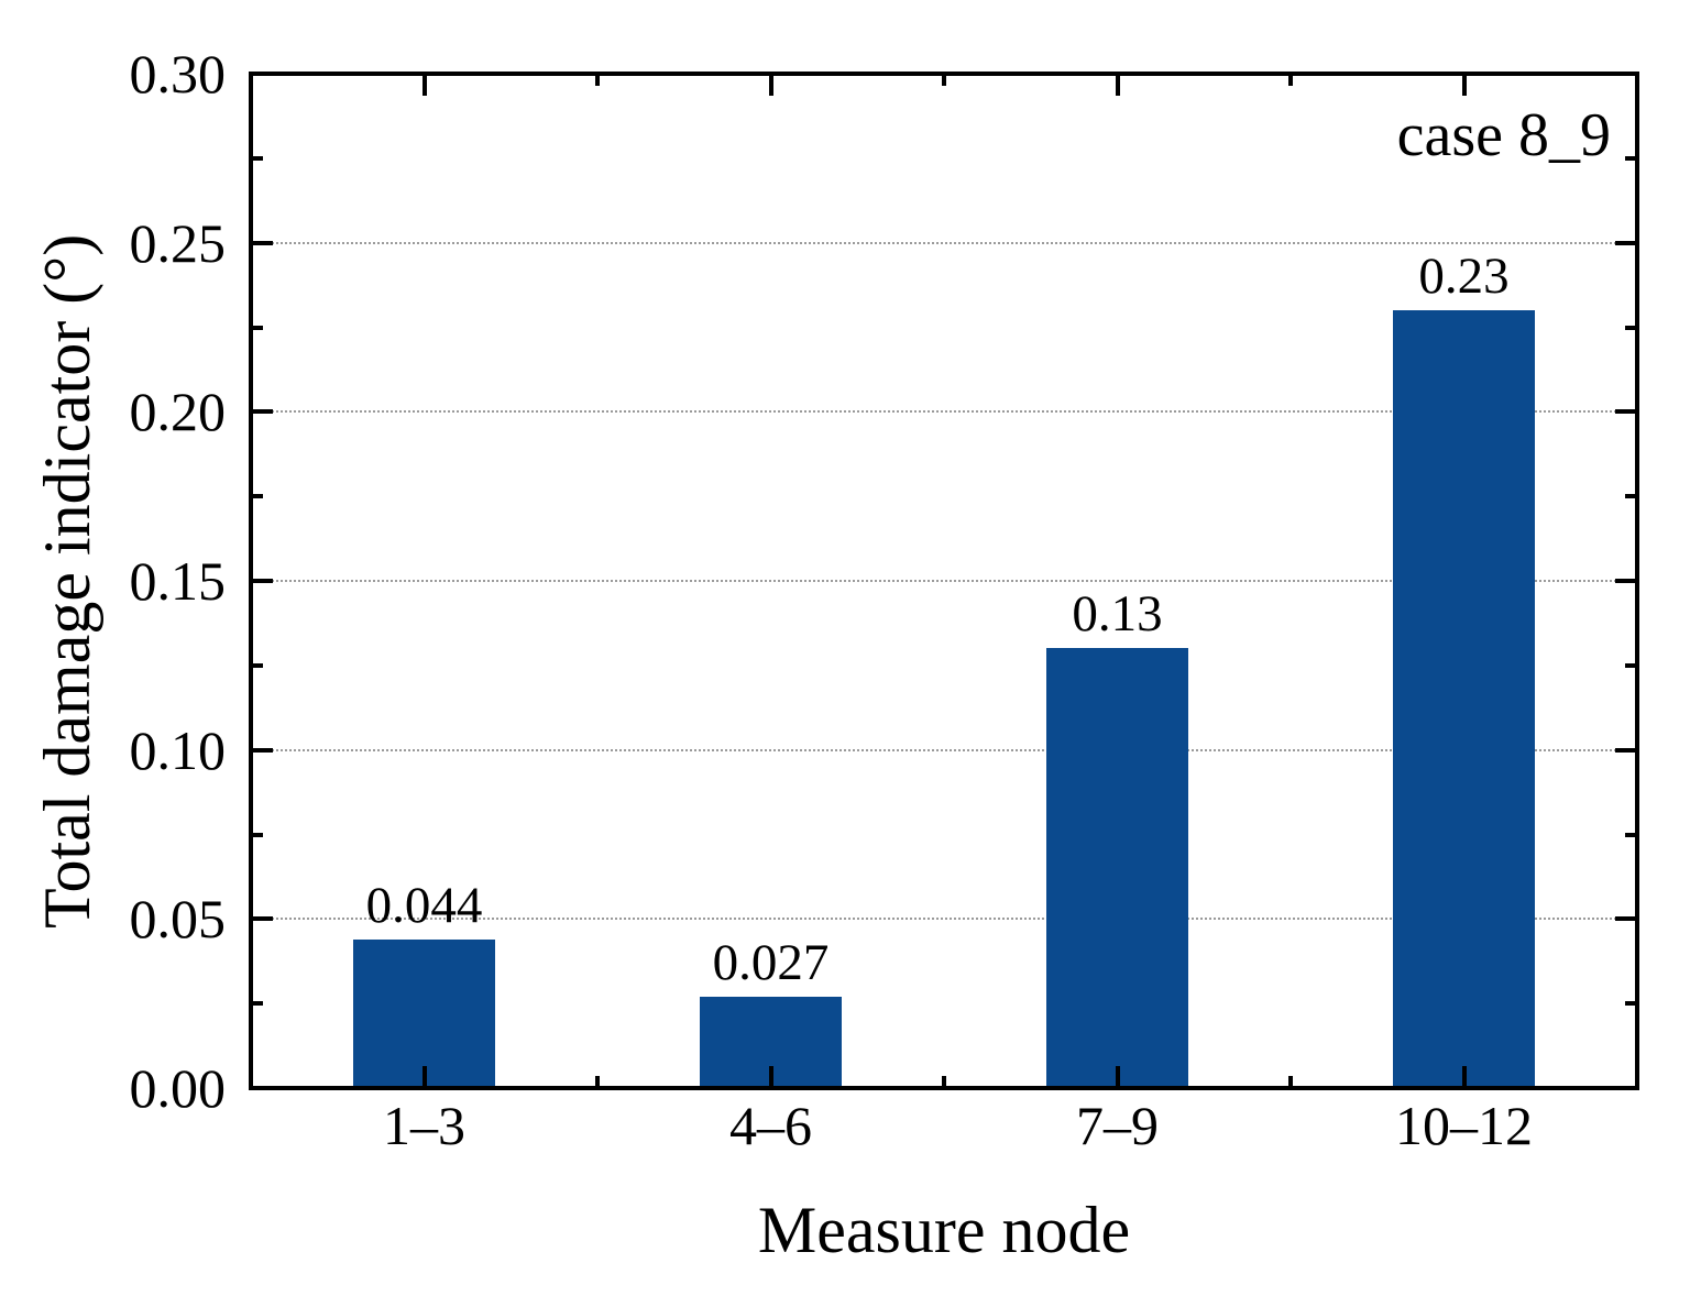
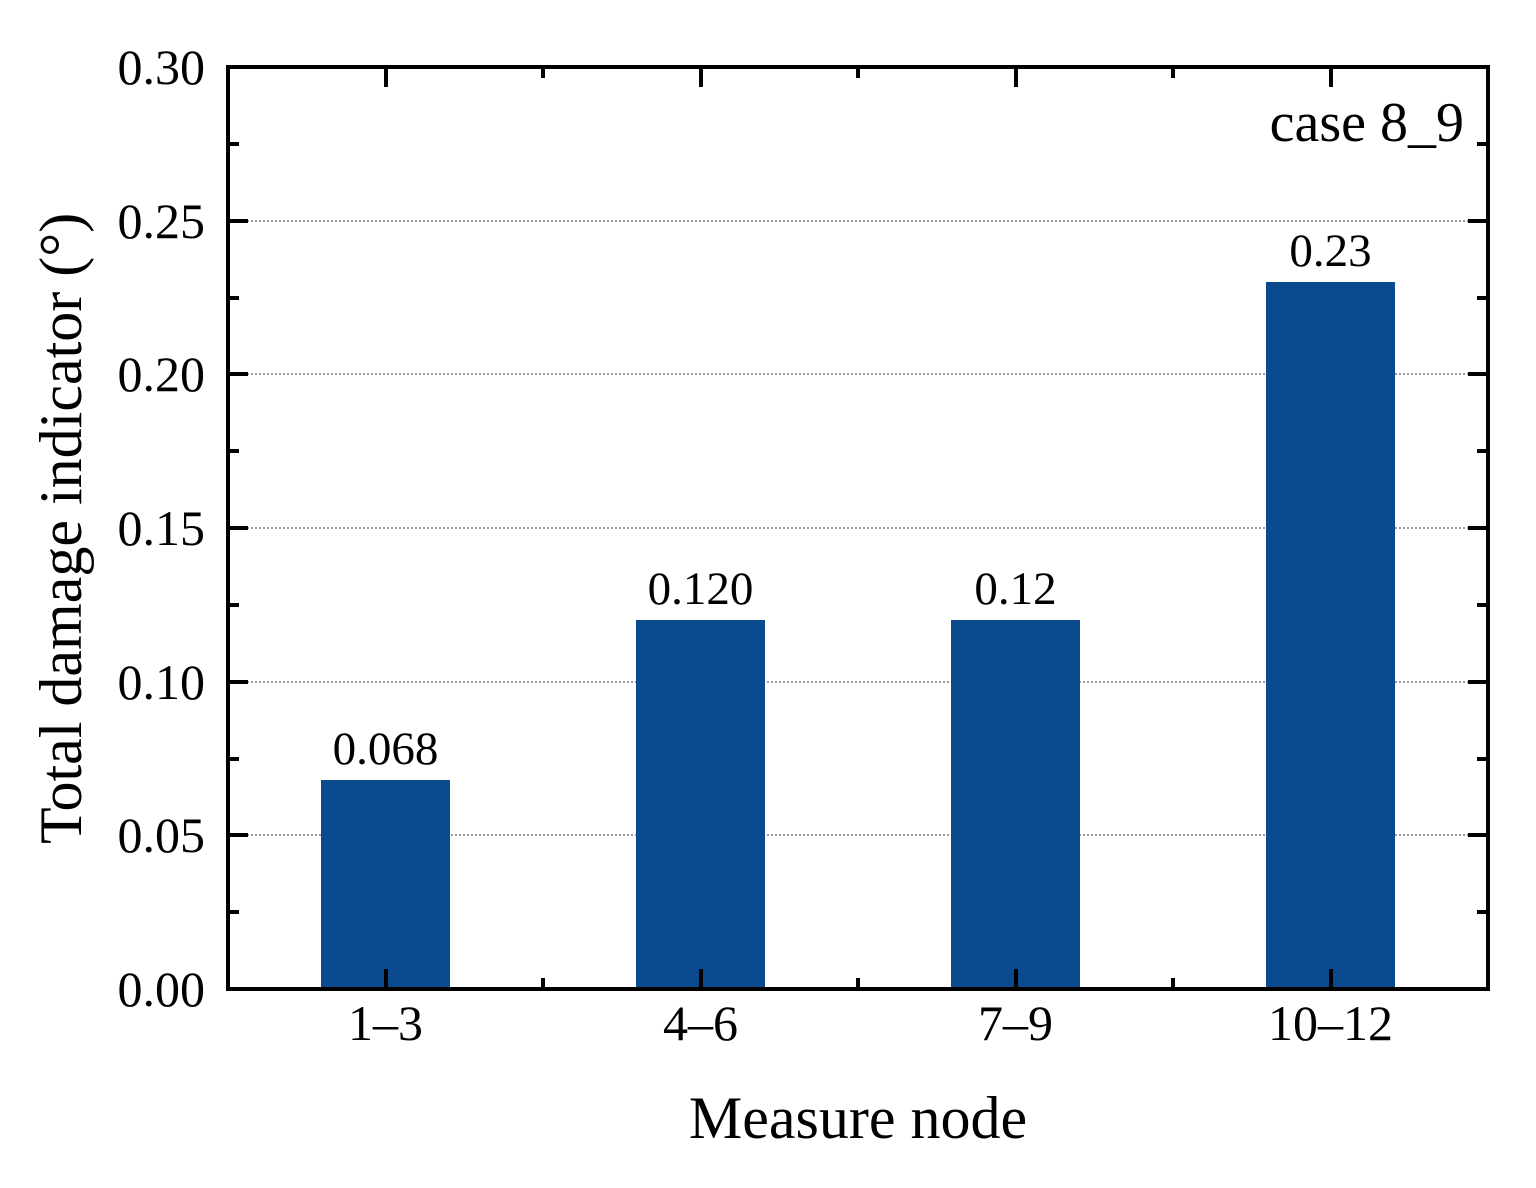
1–3: 0.044 -> 0.068
4–6: 0.027 -> 0.120
7–9: 0.13 -> 0.12
